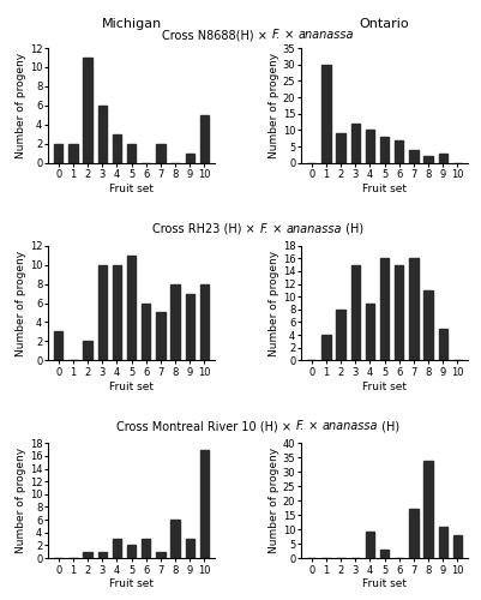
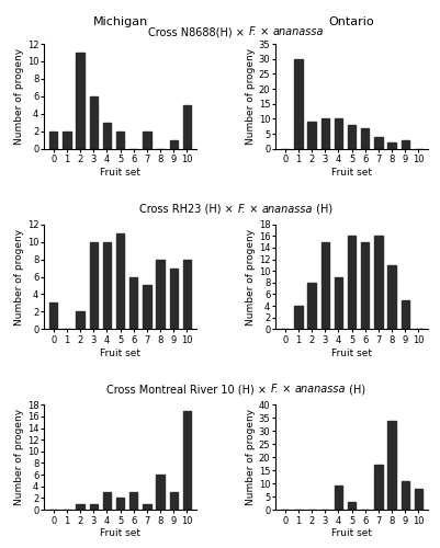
Ontario/3: 12 -> 10
